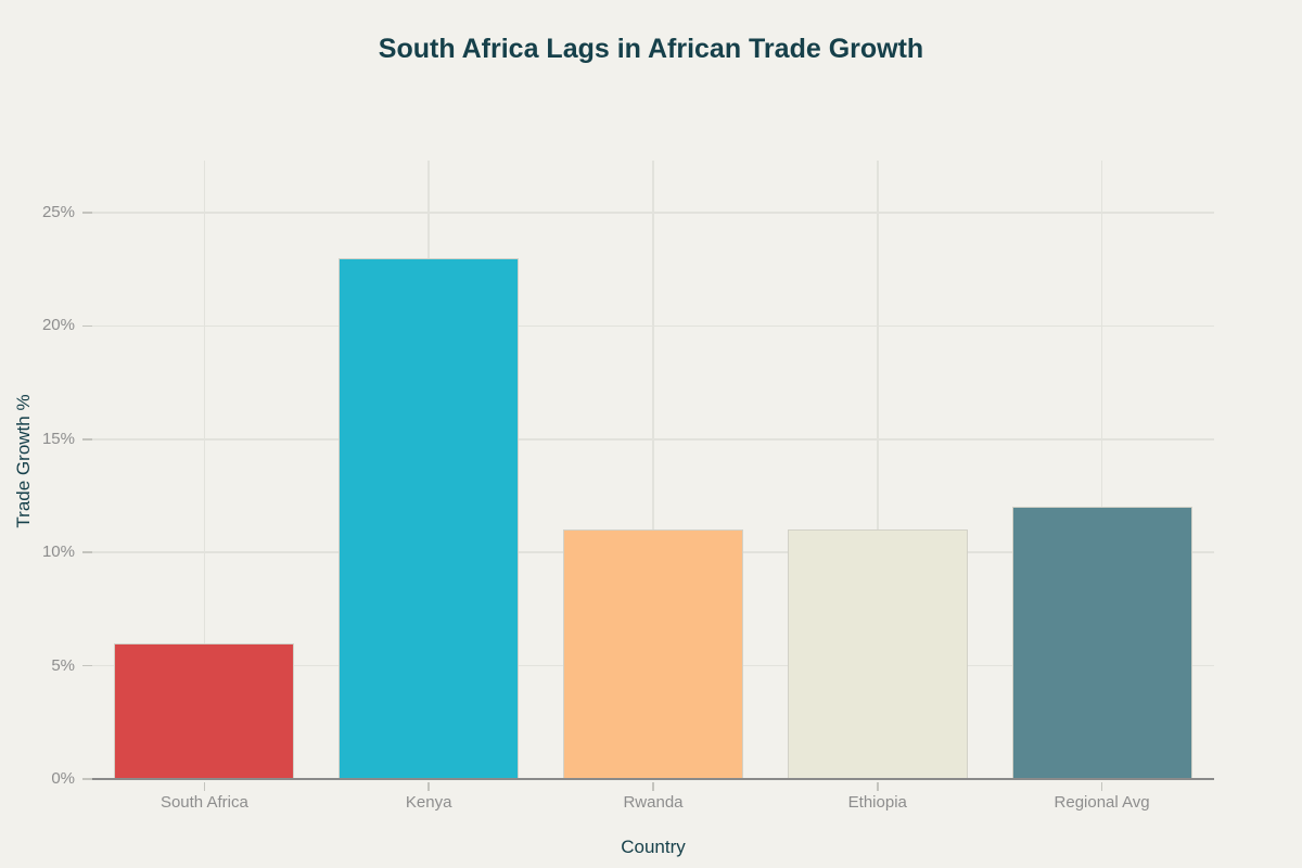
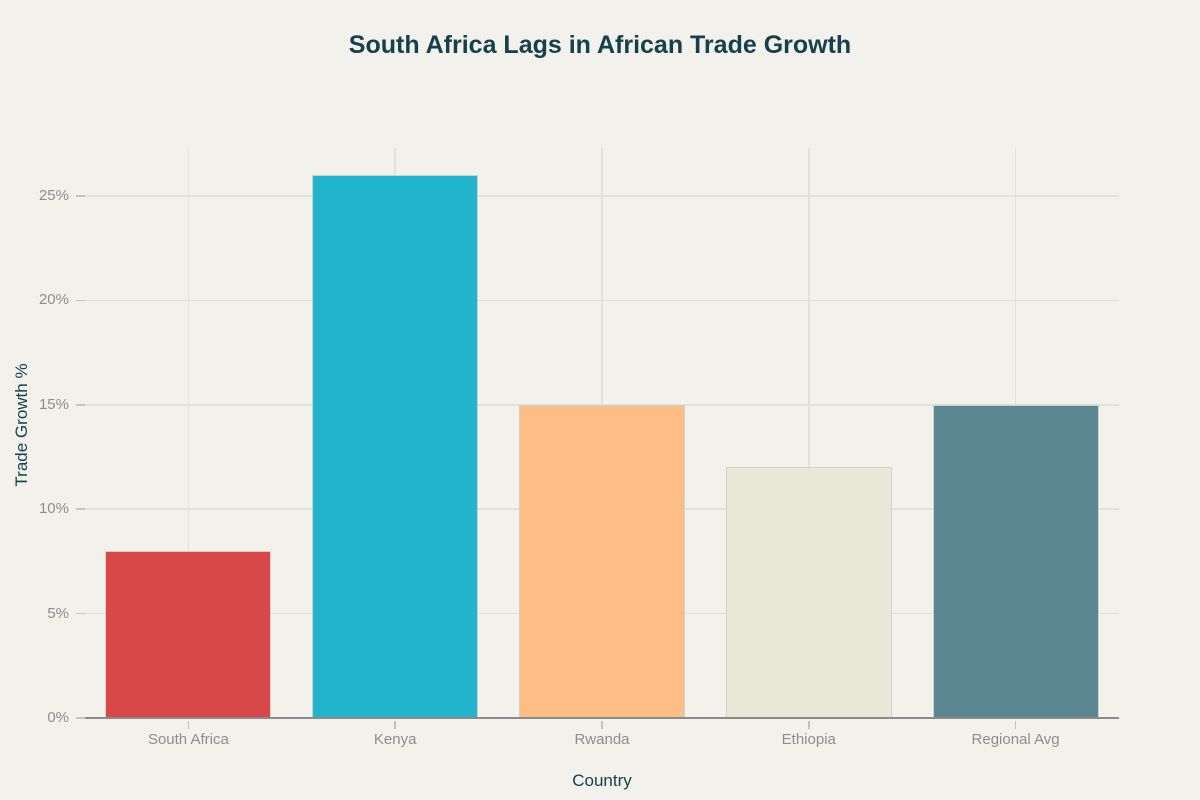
South Africa: 6% -> 8%
Kenya: 23% -> 26%
Rwanda: 11% -> 15%
Ethiopia: 11% -> 12%
Regional Avg: 12% -> 15%
